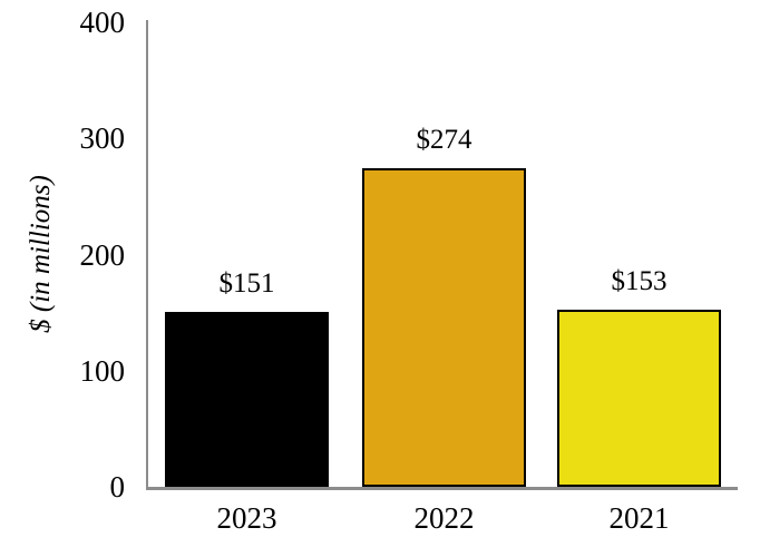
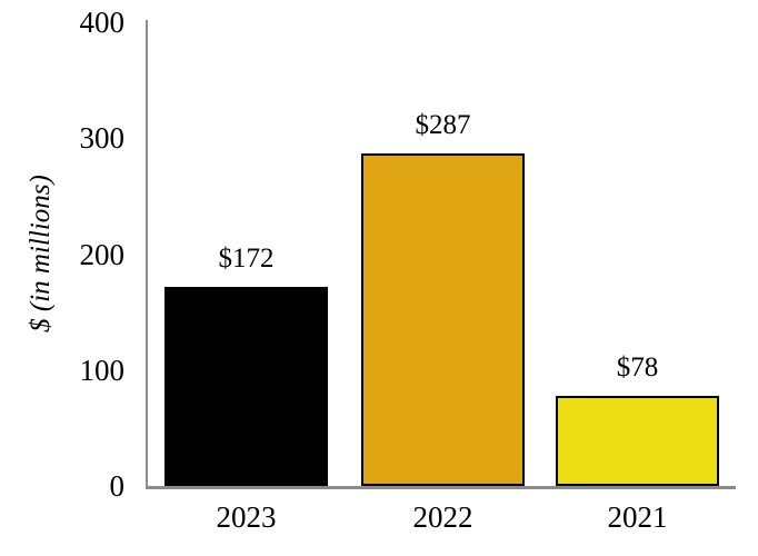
2023: $151 -> $172
2022: $274 -> $287
2021: $153 -> $78
